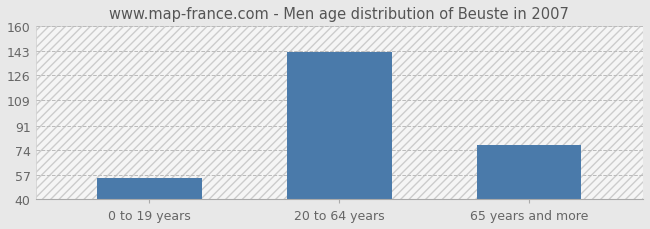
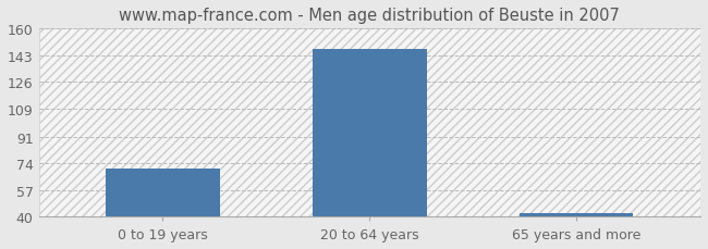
0 to 19 years: 55 -> 71
20 to 64 years: 142 -> 147
65 years and more: 78 -> 42
